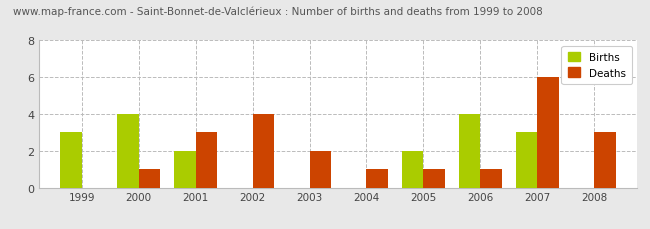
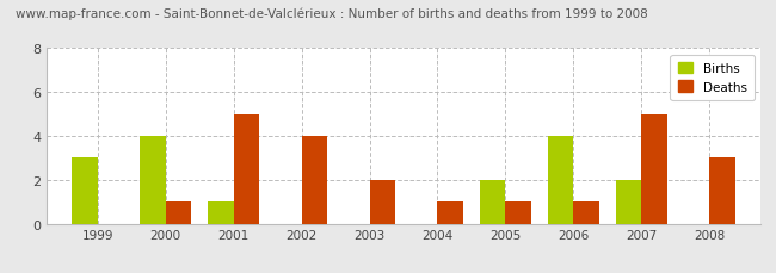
Births/2001: 2 -> 1
Deaths/2001: 3 -> 5
Births/2007: 3 -> 2
Deaths/2007: 6 -> 5
